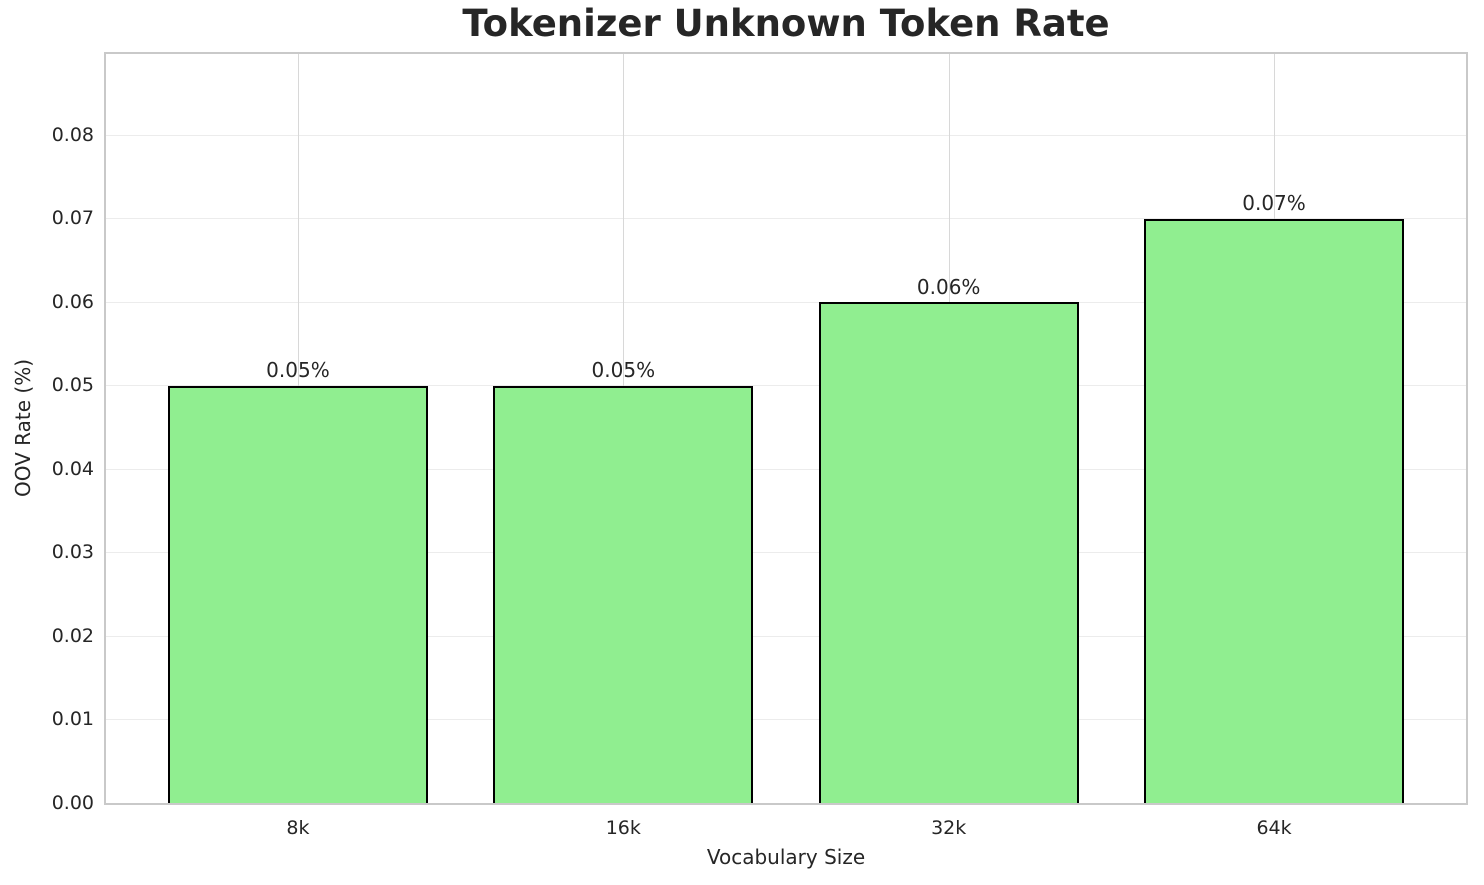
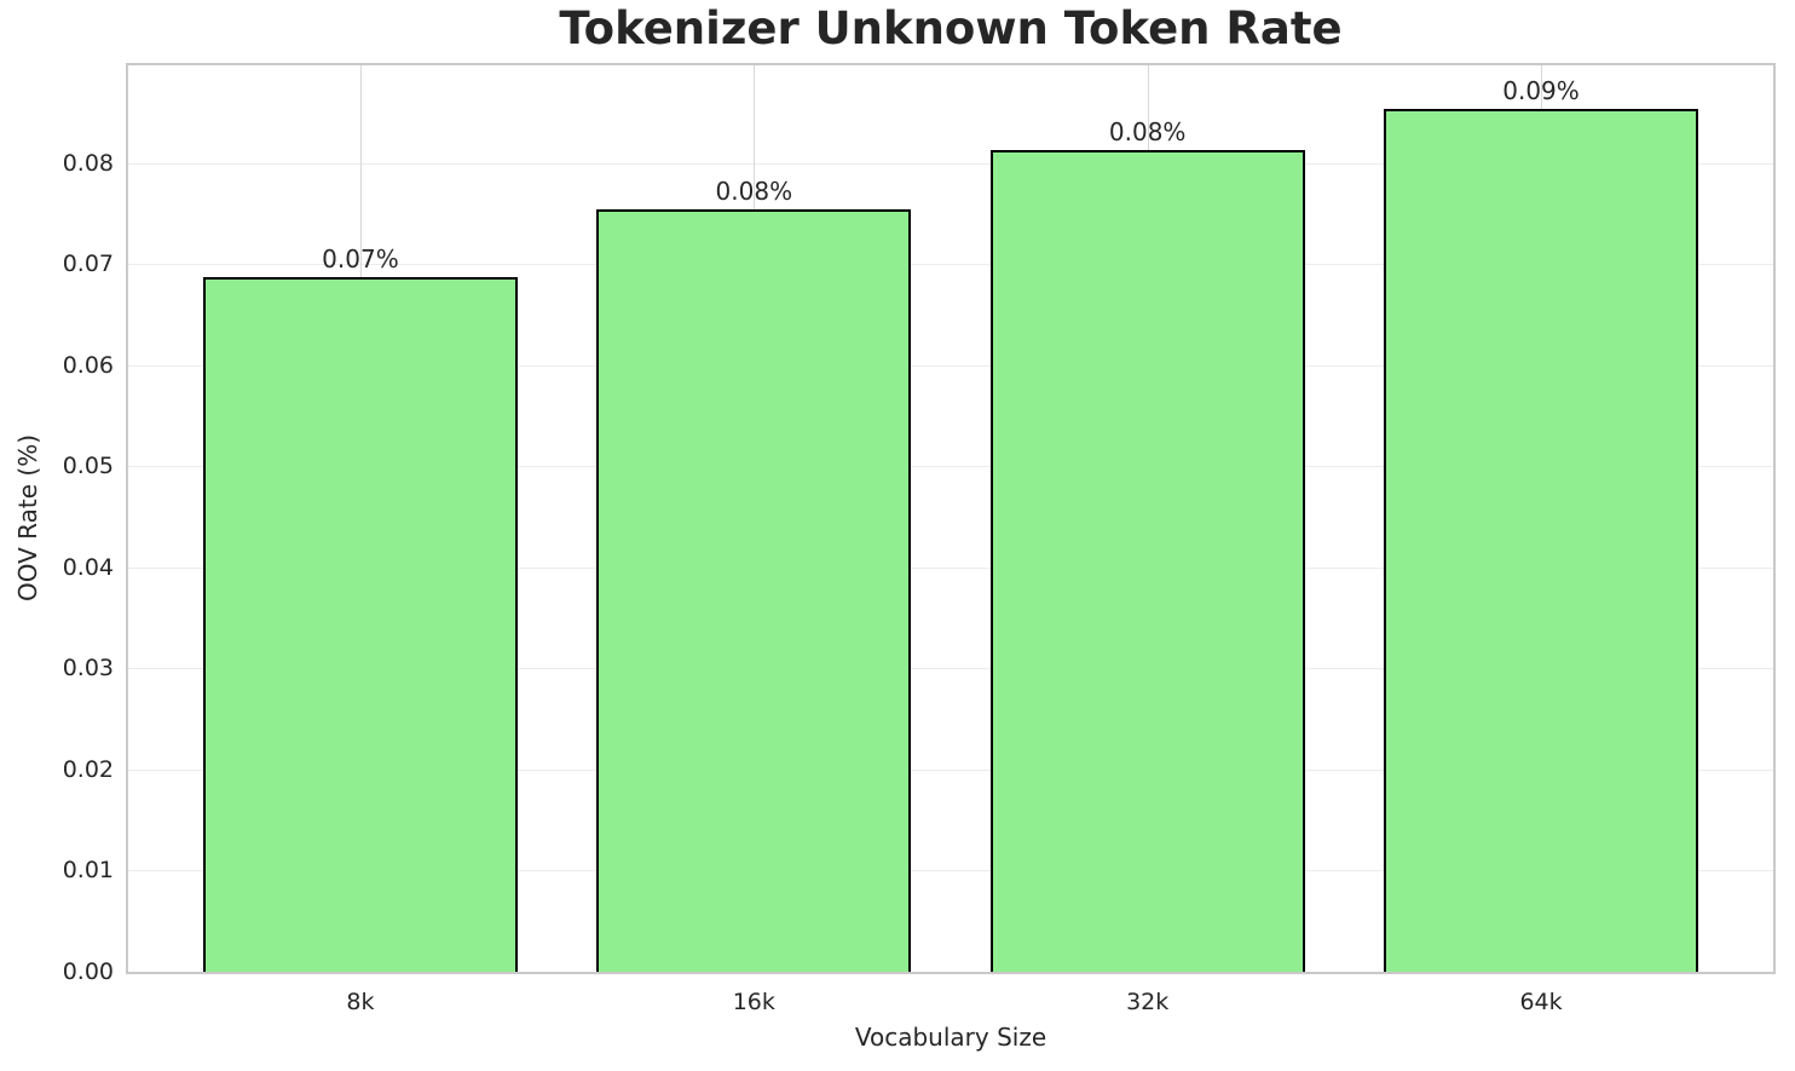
8k: 0.05% -> 0.07%
16k: 0.05% -> 0.08%
32k: 0.06% -> 0.08%
64k: 0.07% -> 0.09%
